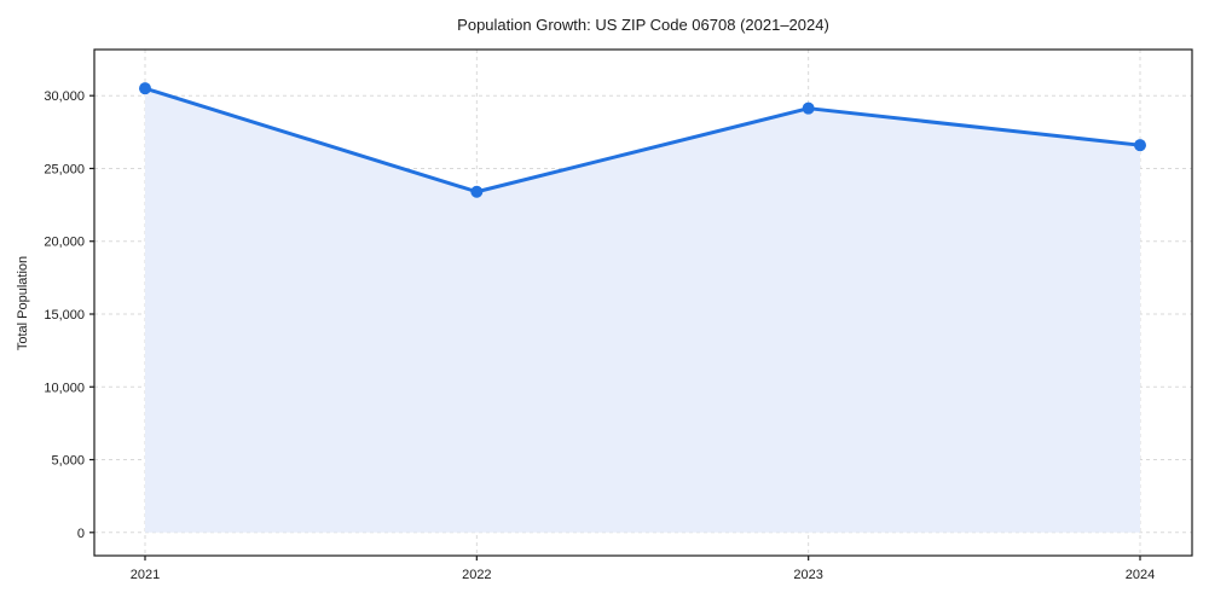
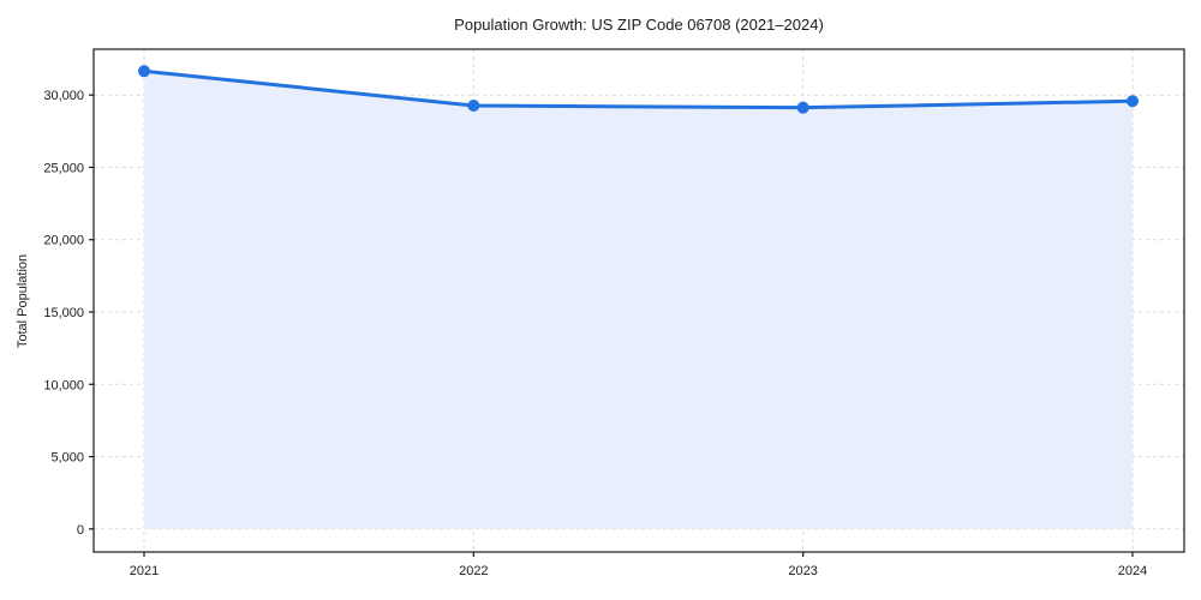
2021: 30500 -> 31600
2022: 23400 -> 29300
2024: 26600 -> 29600
